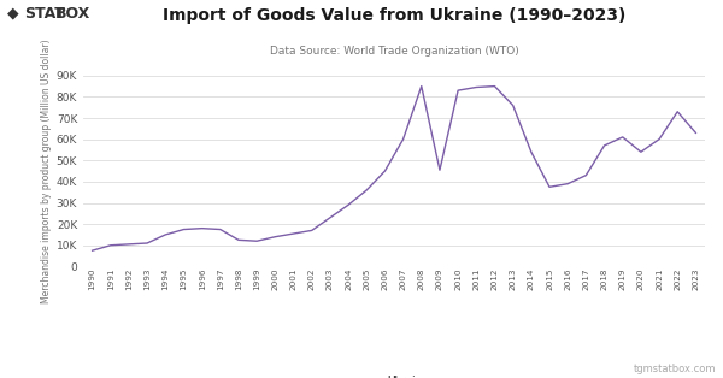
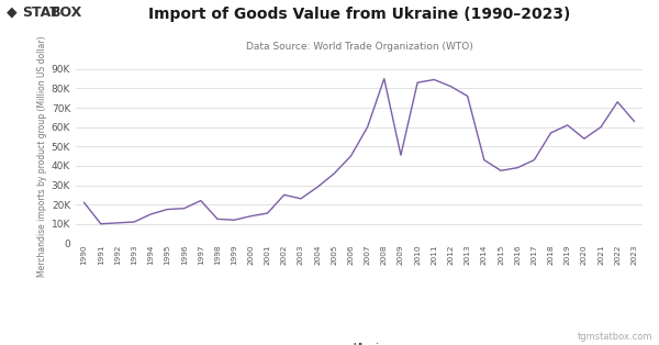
1990: 8K -> 21K
1997: 18K -> 22K
2002: 17K -> 25K
2012: 85K -> 81K
2014: 54K -> 43K
